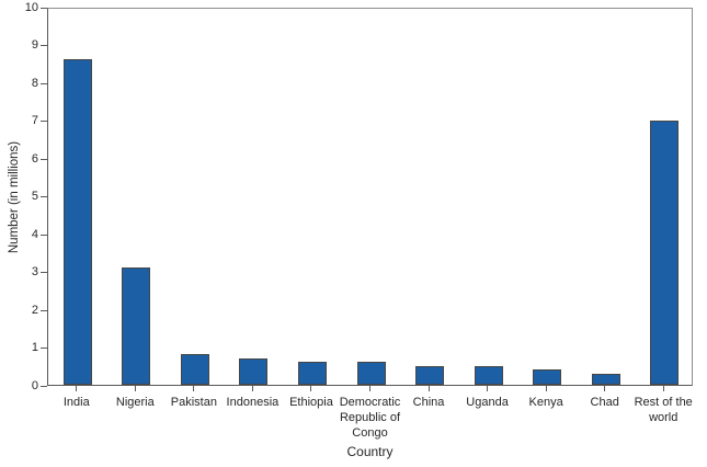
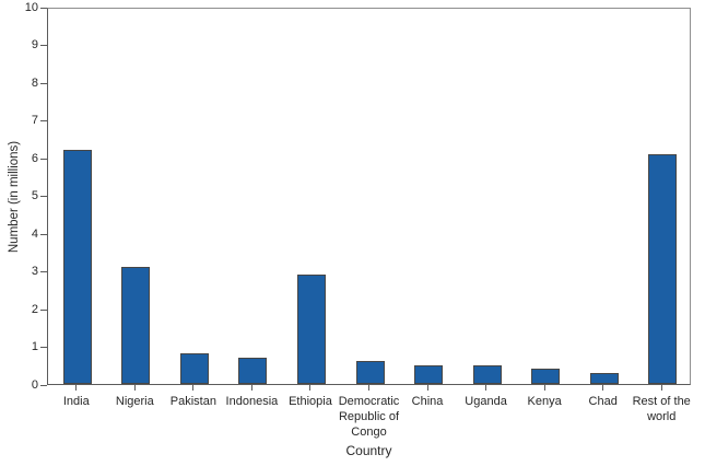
India: 8.6 -> 6.2
Ethiopia: 0.6 -> 2.9
Rest of the world: 7.0 -> 6.1
